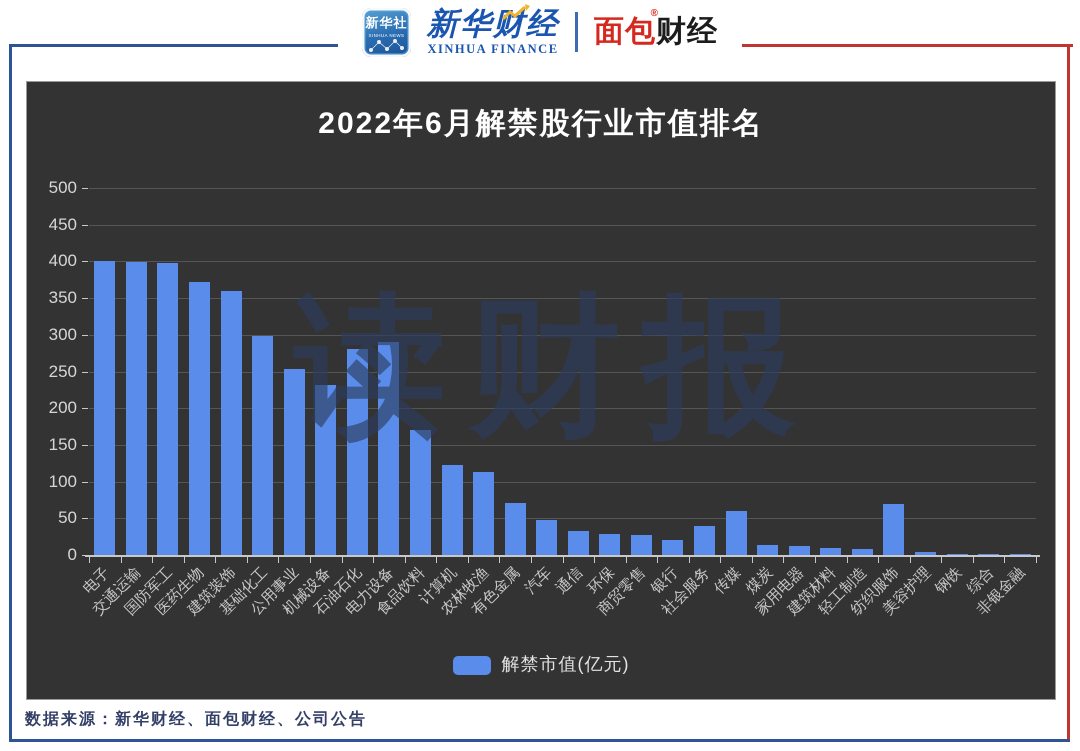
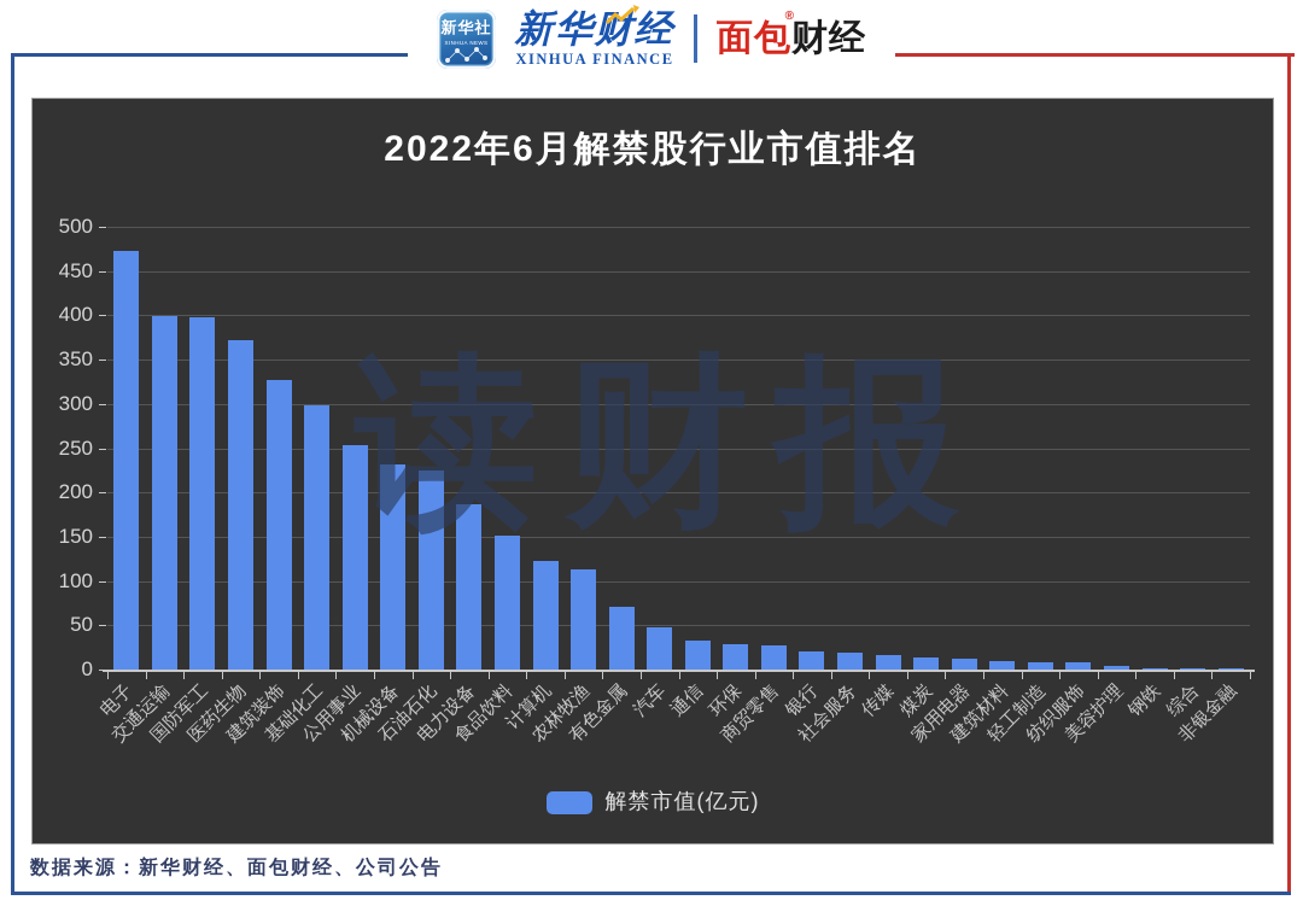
电子: 400 -> 470
建筑装饰: 360 -> 330
石油石化: 280 -> 220
电力设备: 290 -> 190
食品饮料: 170 -> 150
社会服务: 40 -> 20
传媒: 60 -> 20
纺织服饰: 70 -> 10
